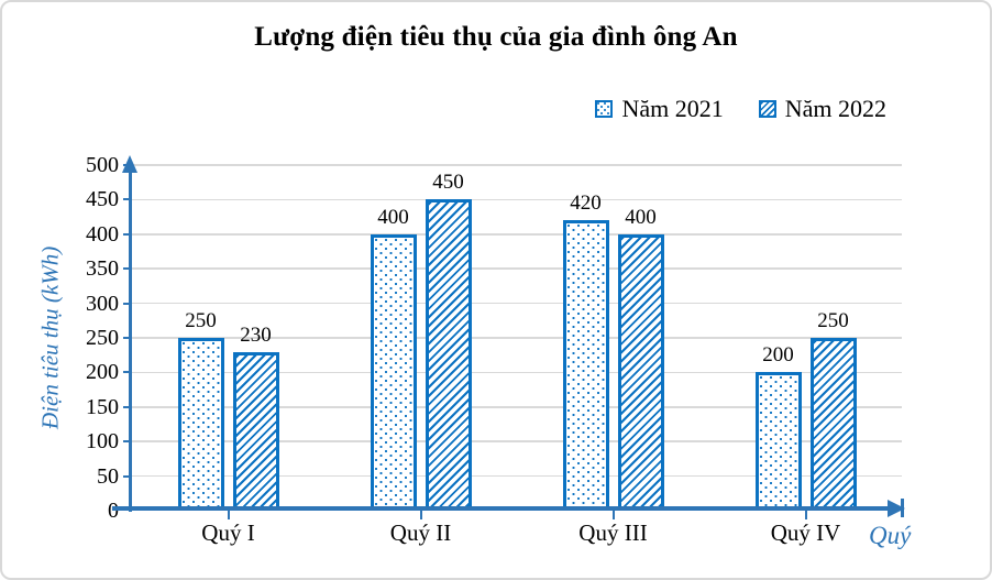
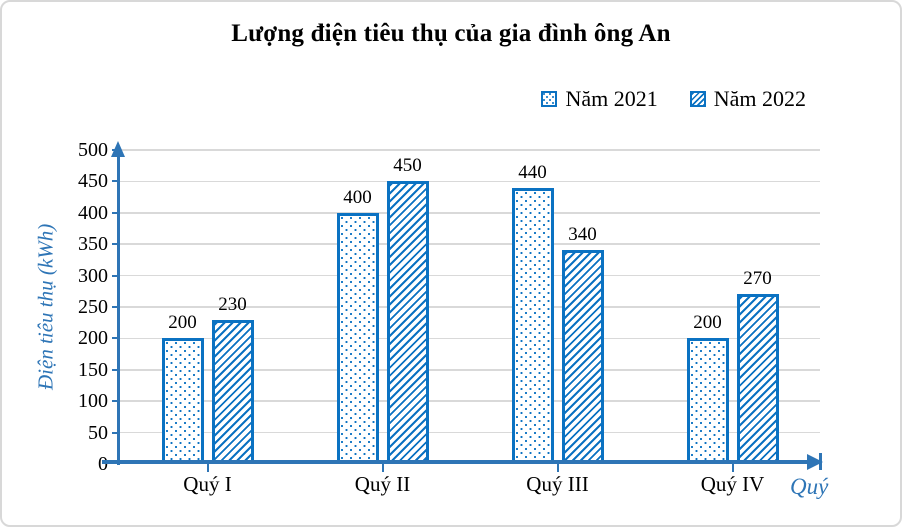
Năm 2021/Quý I: 250 -> 200
Năm 2021/Quý III: 420 -> 440
Năm 2022/Quý III: 400 -> 340
Năm 2022/Quý IV: 250 -> 270
